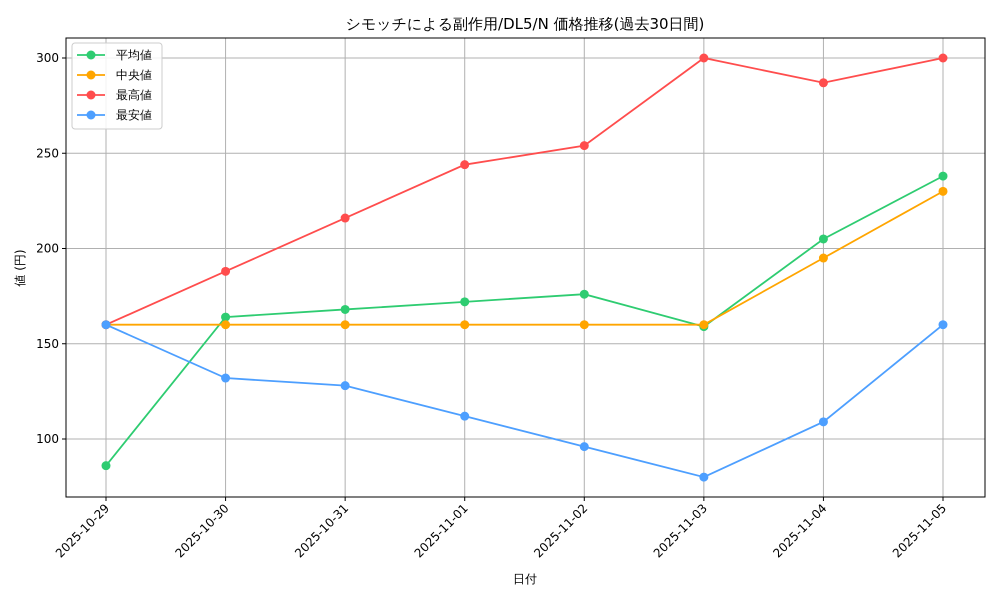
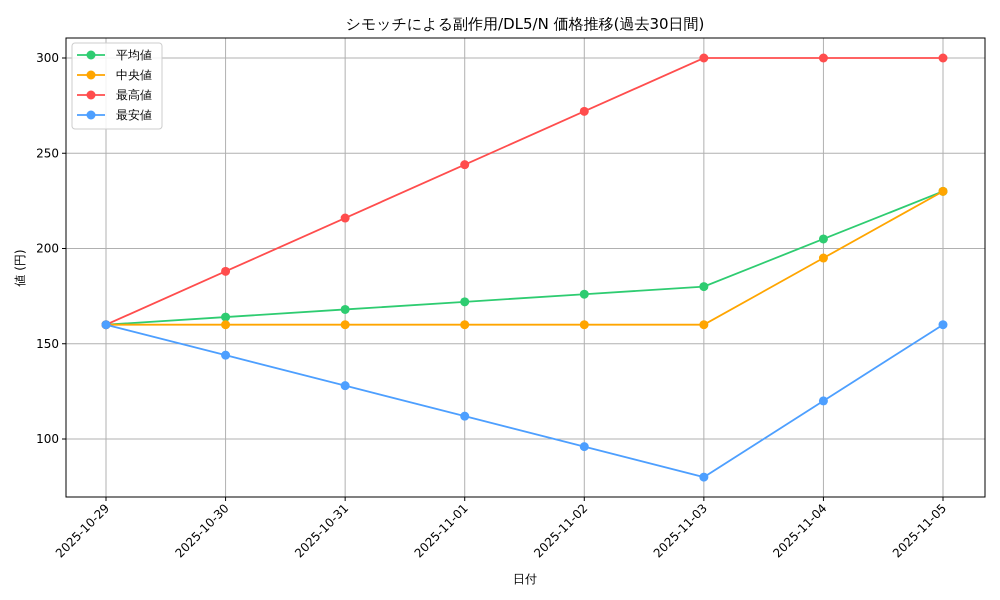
平均値/2025-10-29: 86 -> 160
最安値/2025-10-30: 132 -> 144
最高値/2025-11-02: 254 -> 272
平均値/2025-11-03: 159 -> 180
最高値/2025-11-04: 287 -> 300
最安値/2025-11-04: 109 -> 120
平均値/2025-11-05: 238 -> 230
